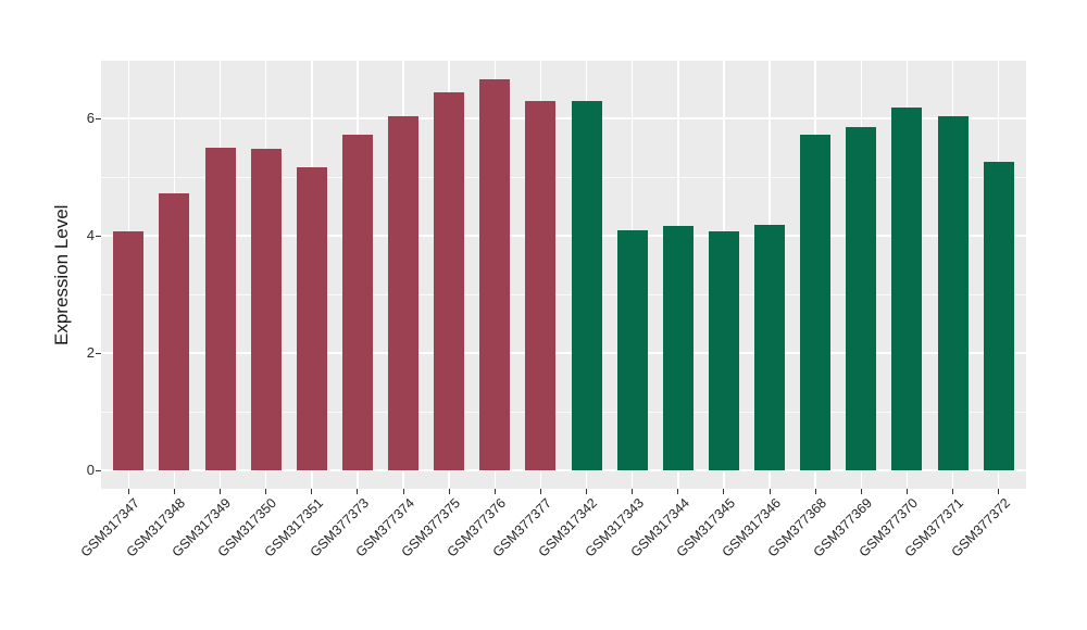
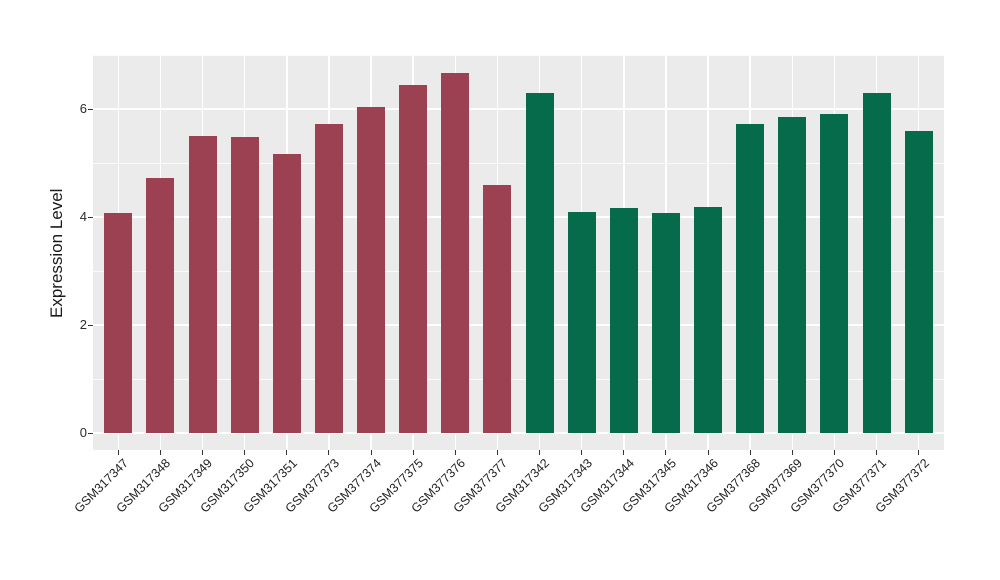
GSM377377: 6.3 -> 4.6
GSM377370: 6.2 -> 5.9
GSM377371: 6.0 -> 6.3
GSM377372: 5.3 -> 5.6
